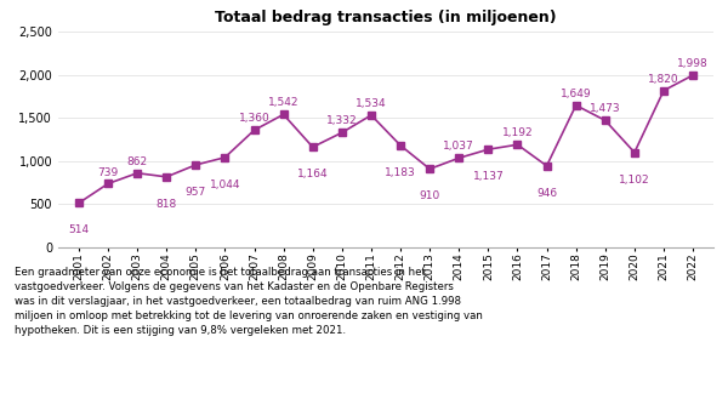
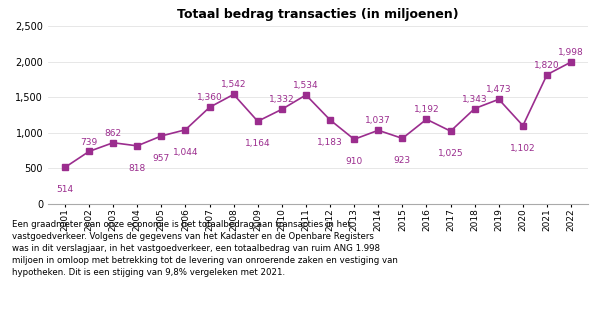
2015: 1,137 -> 923
2017: 946 -> 1,025
2018: 1,649 -> 1,343
